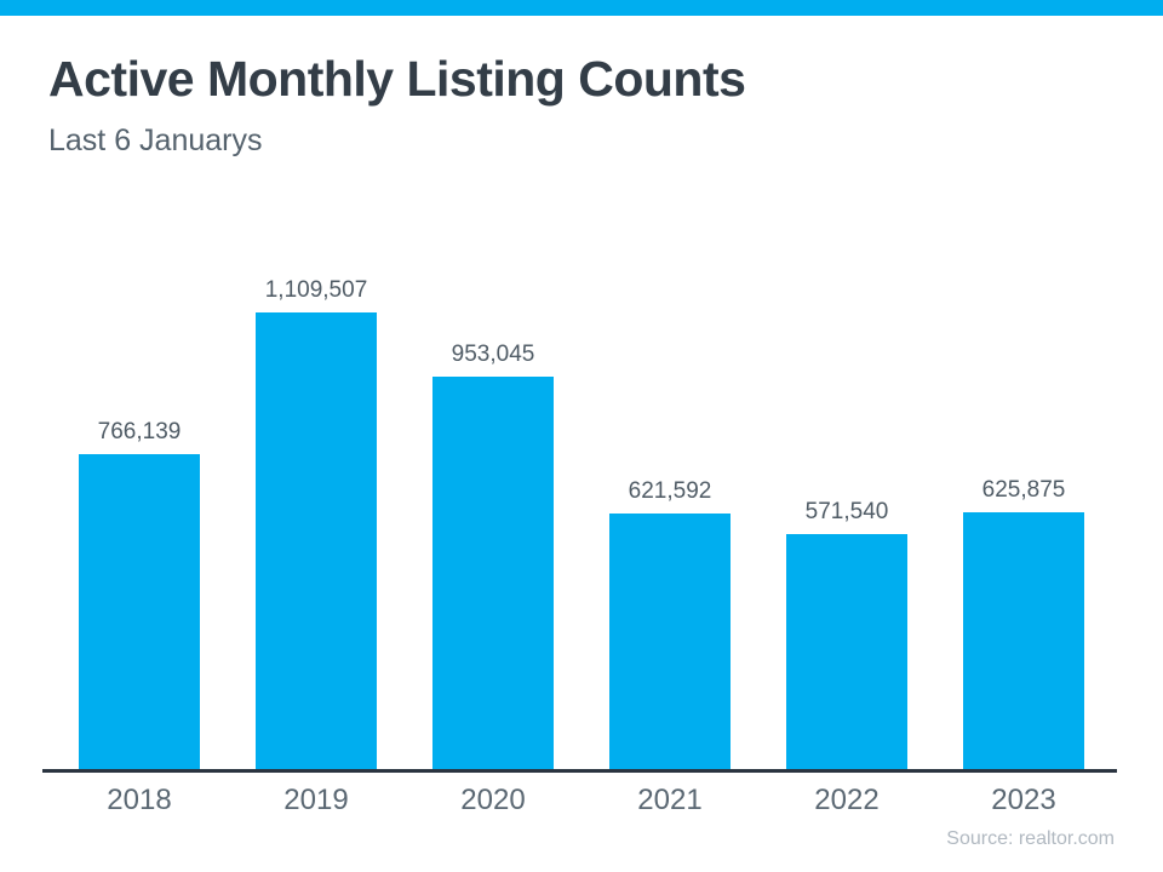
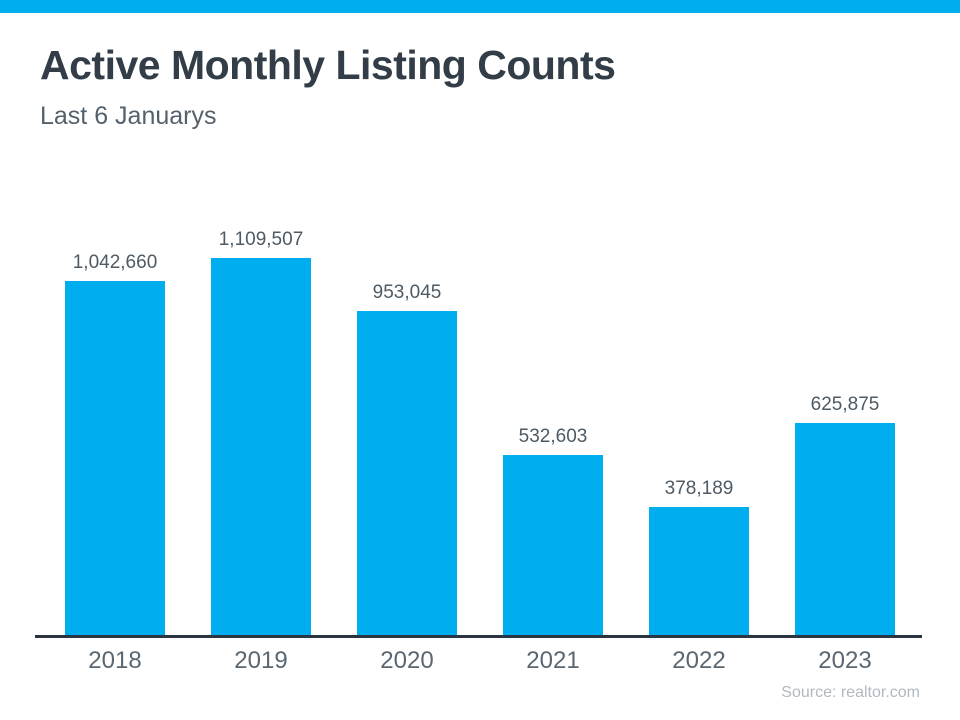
2018: 766,139 -> 1,042,660
2021: 621,592 -> 532,603
2022: 571,540 -> 378,189
